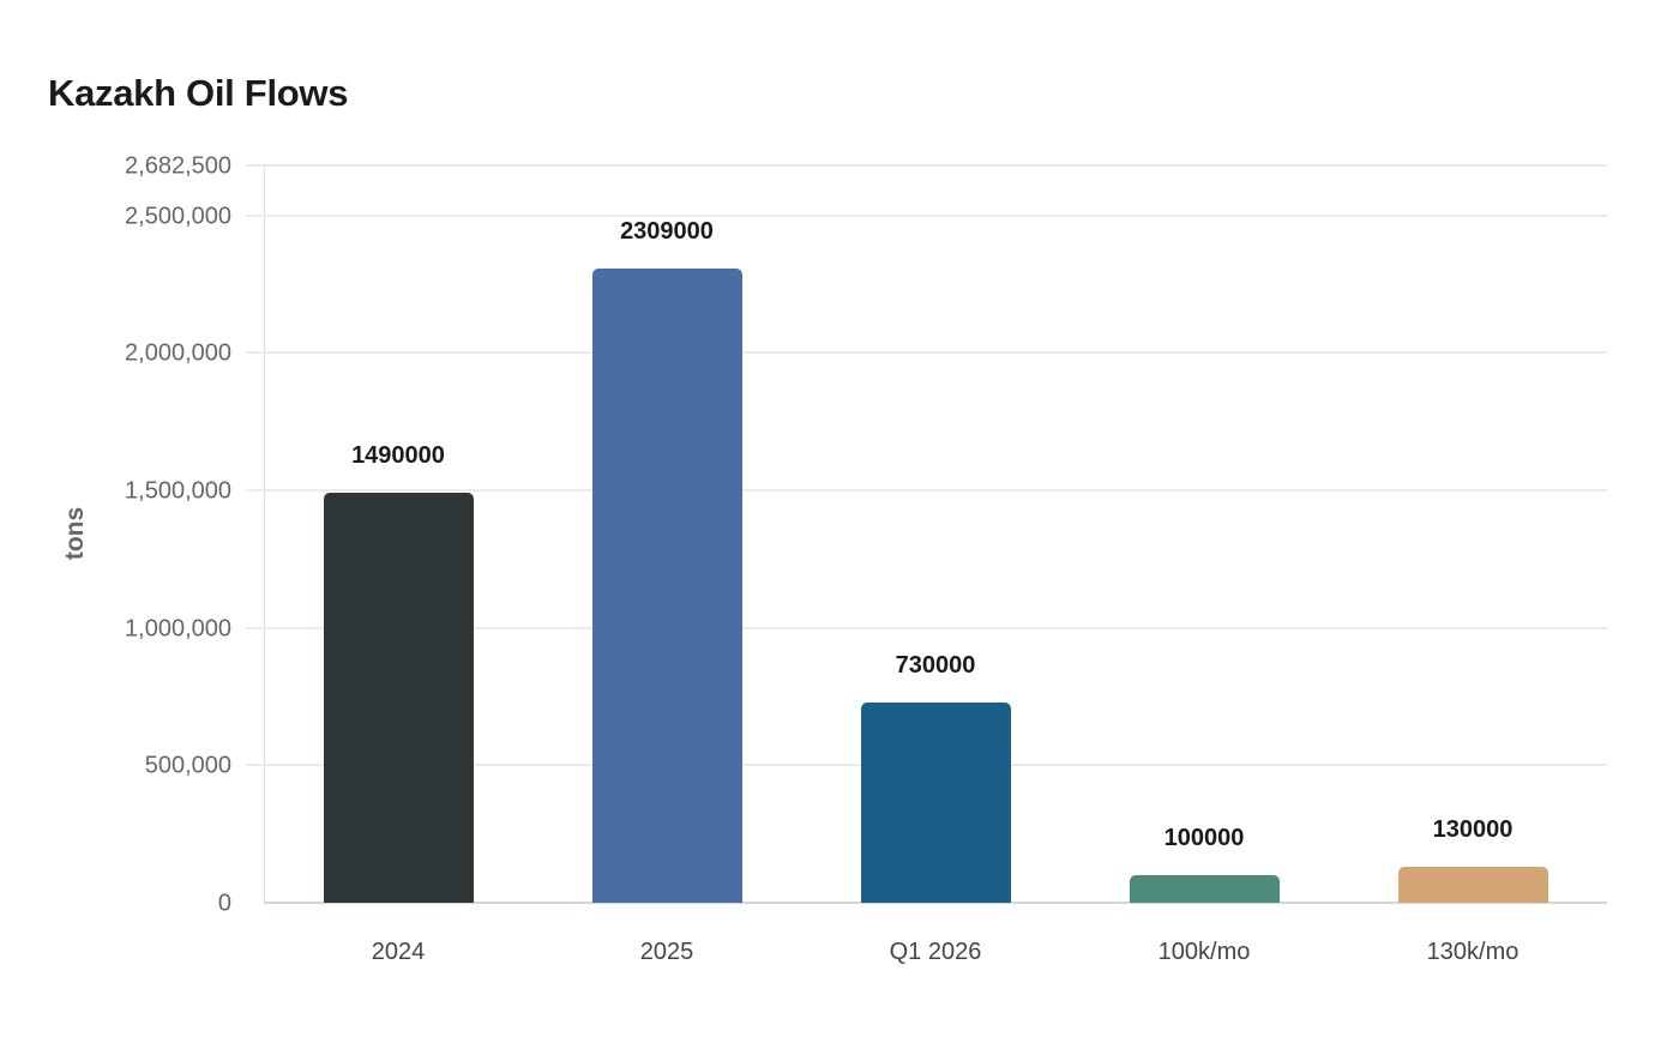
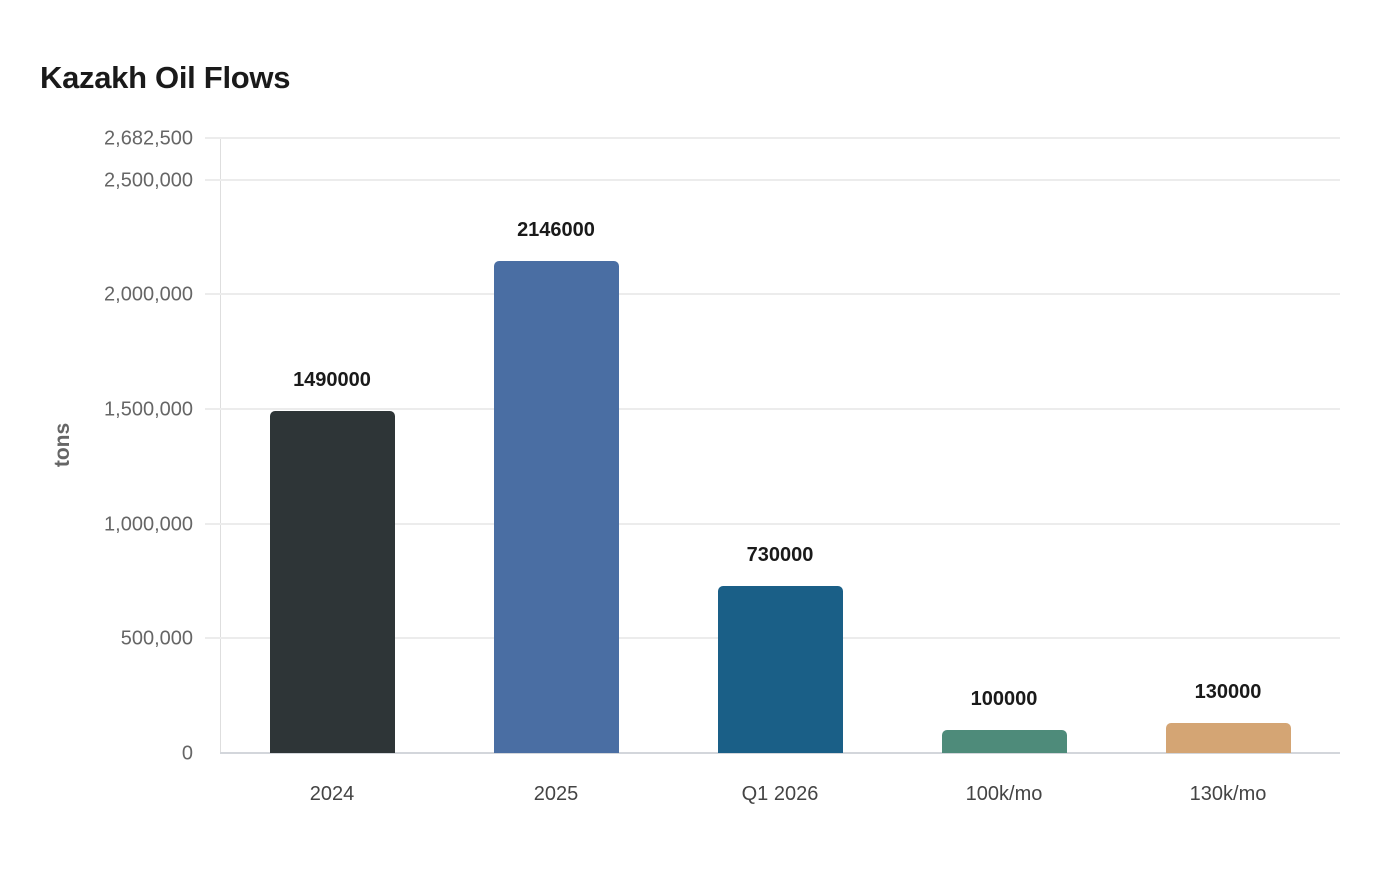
2025: 2309000 -> 2146000
